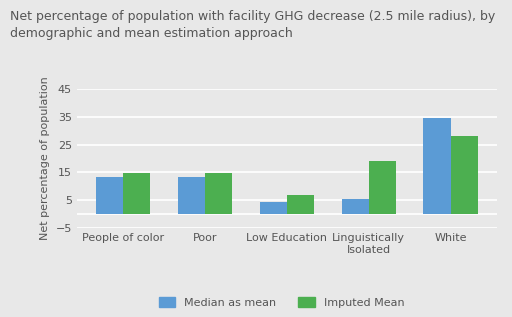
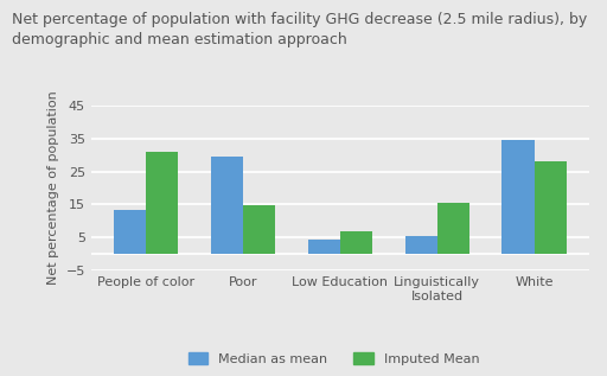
Imputed Mean/People of color: 14.8 -> 31.0
Median as mean/Poor: 13.5 -> 29.5
Imputed Mean/Linguistically Isolated: 19.0 -> 15.5
